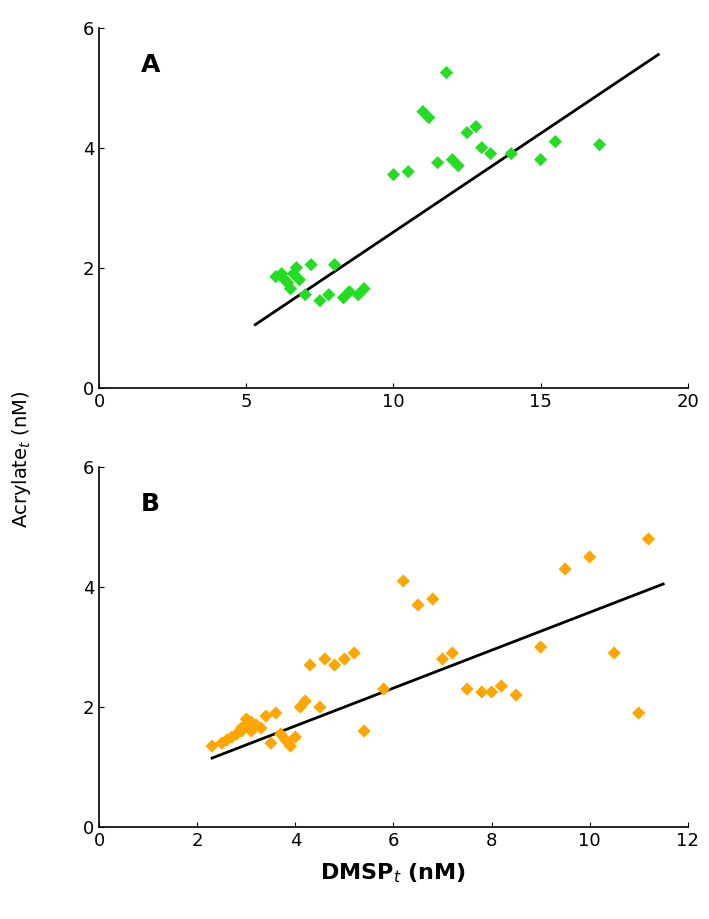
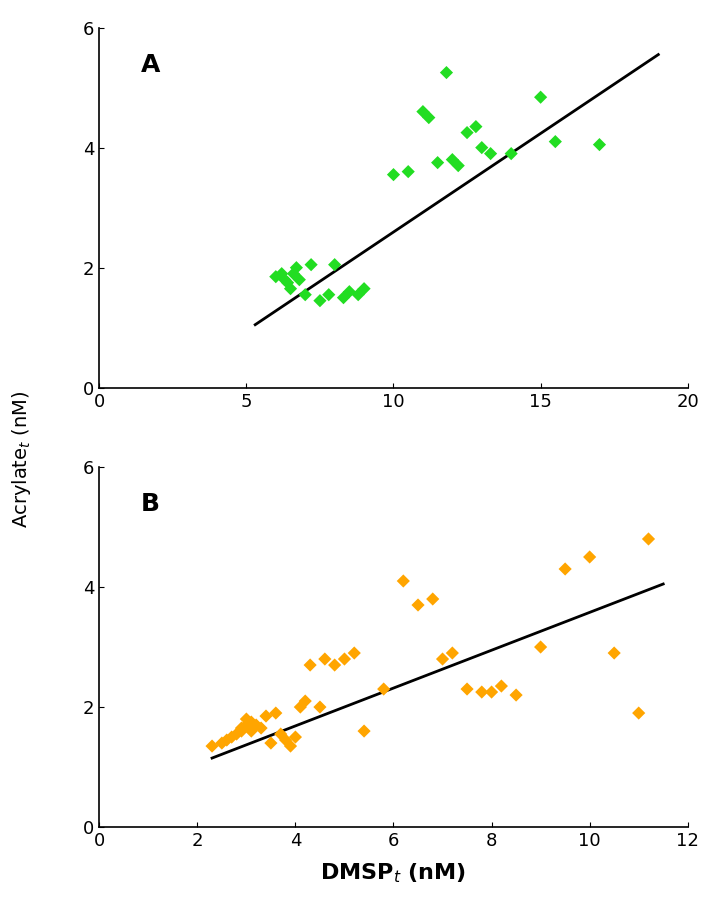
15: 3.80 -> 4.84
